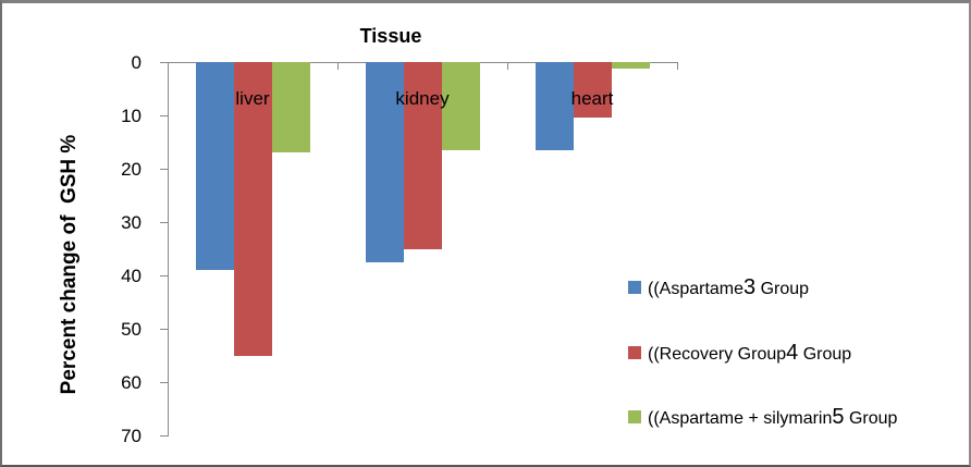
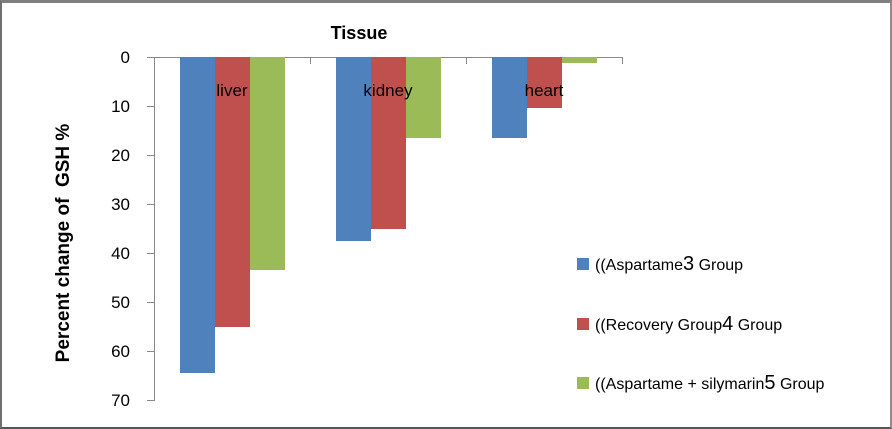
((Aspartame3 Group/liver: 39 -> 64
((Aspartame + silymarin5 Group/liver: 17 -> 44
